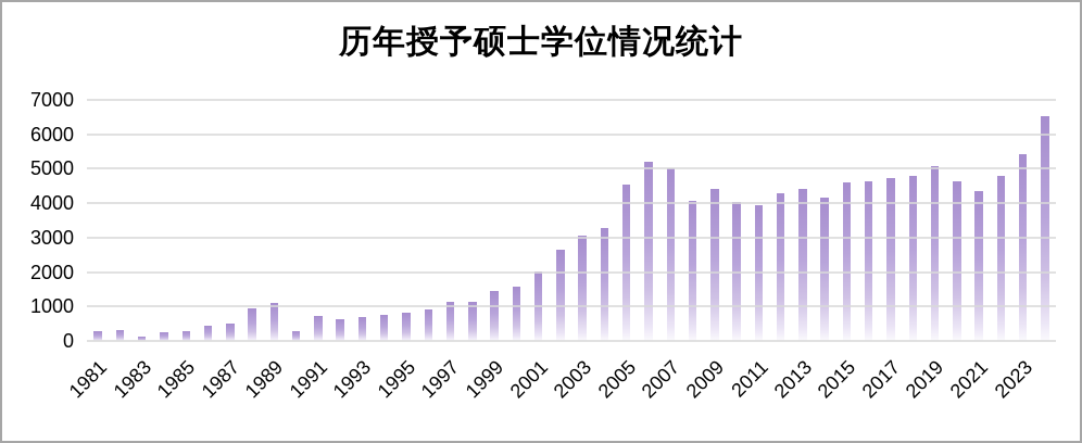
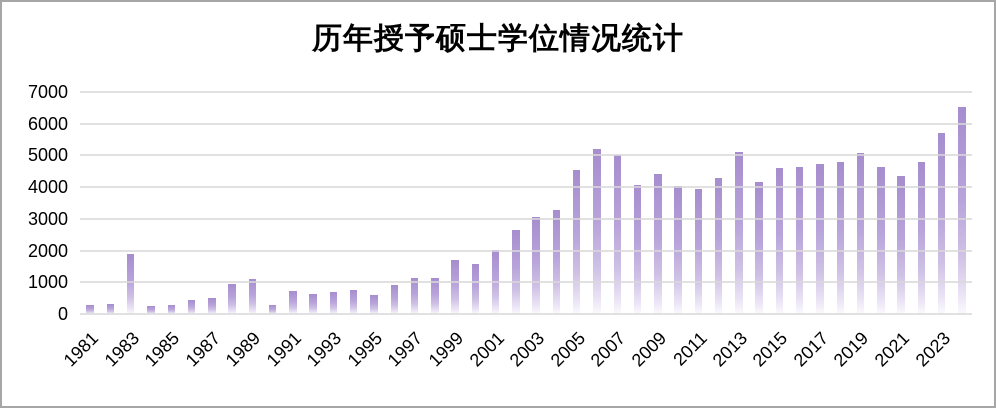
1983: 100 -> 1900
1995: 800 -> 600
1999: 1400 -> 1700
2013: 4400 -> 5100
2023: 5400 -> 5700
